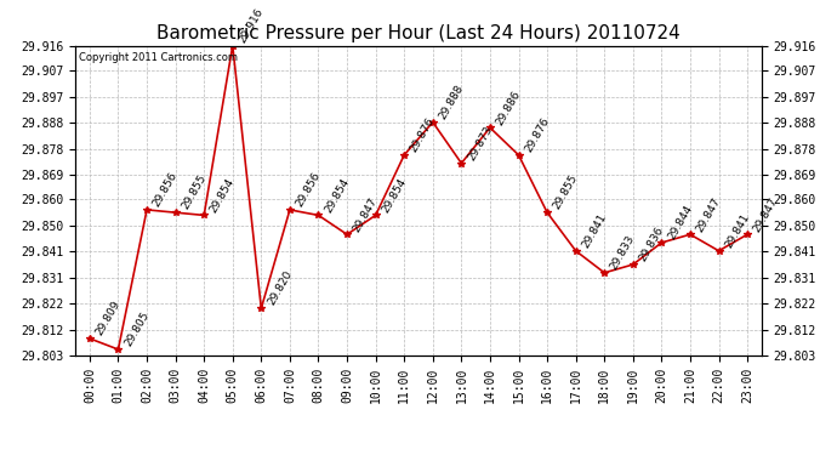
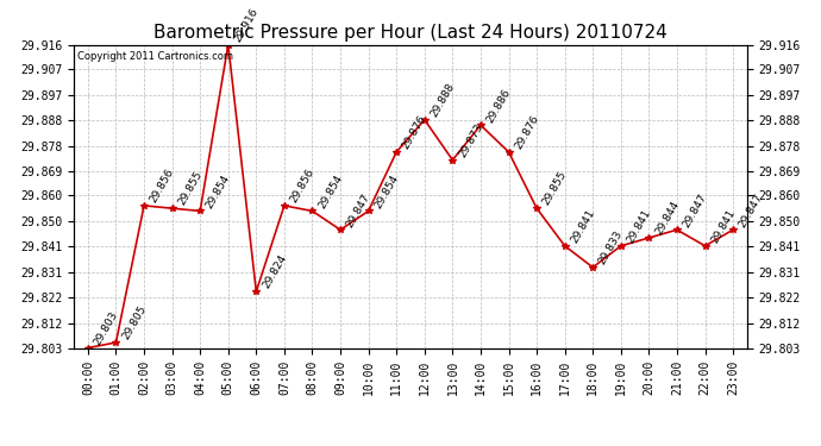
00:00: 29.809 -> 29.803
06:00: 29.820 -> 29.824
19:00: 29.836 -> 29.841
